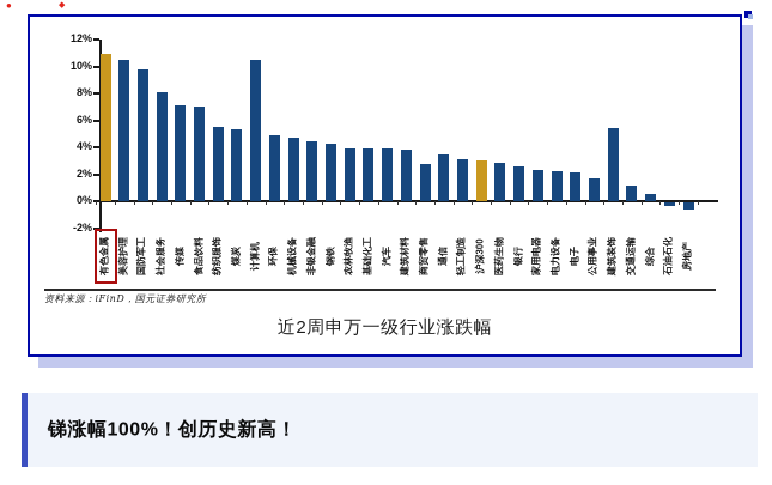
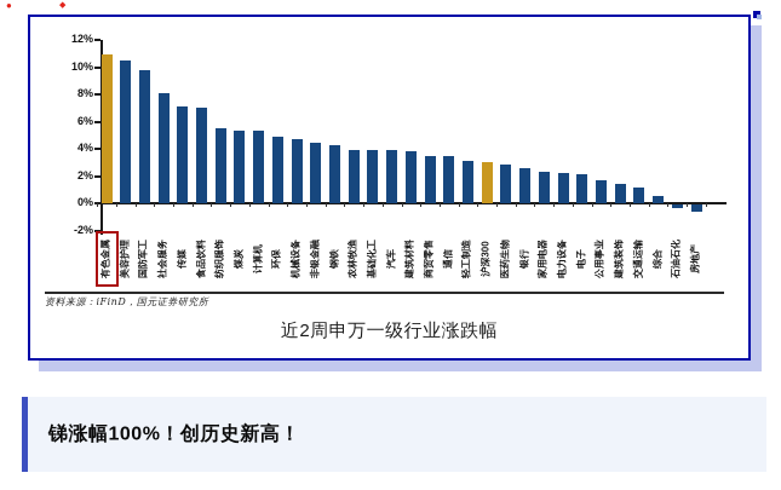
计算机: 10.5% -> 5.3%
商贸零售: 2.8% -> 3.5%
建筑装饰: 5.4% -> 1.4%
